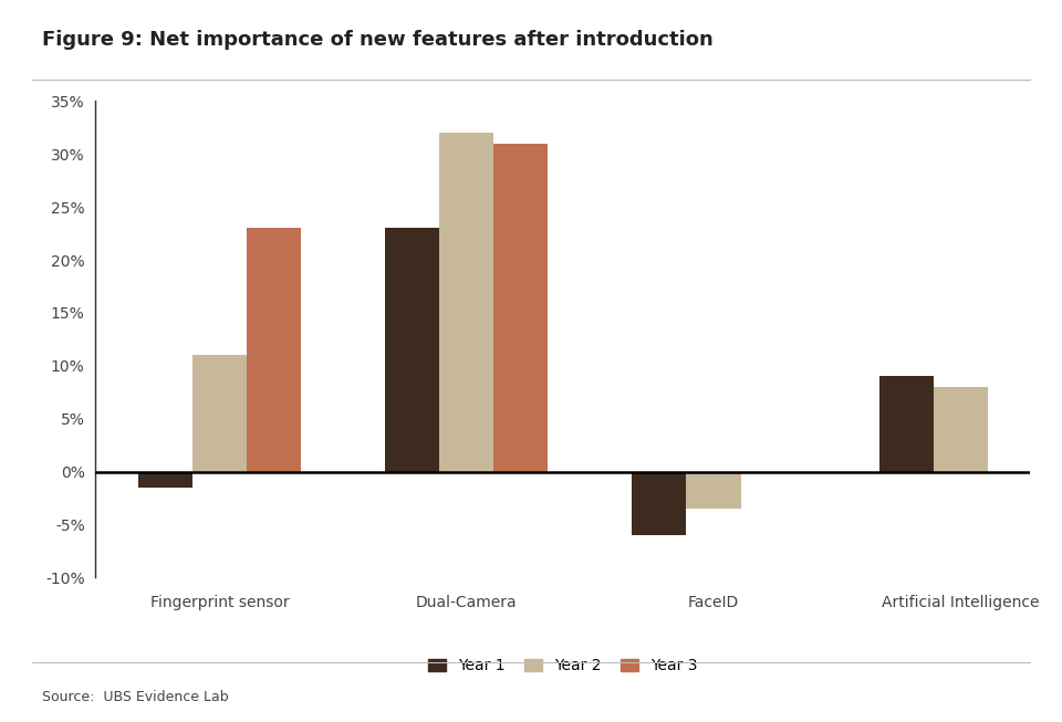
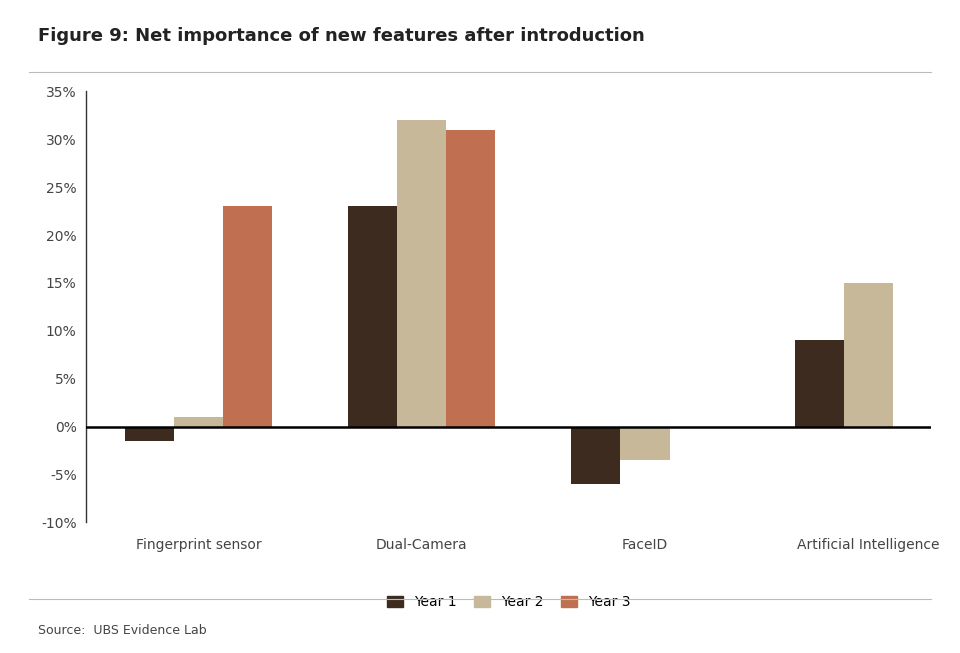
Year 2/Fingerprint sensor: 11.0% -> 1.0%
Year 2/Artificial Intelligence: 8.0% -> 15.0%
